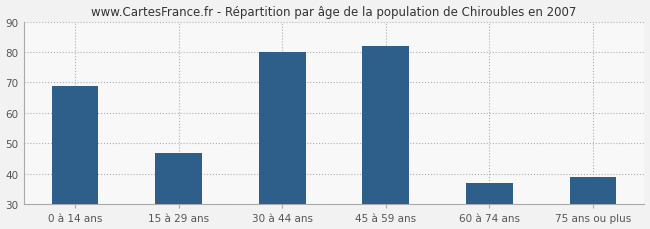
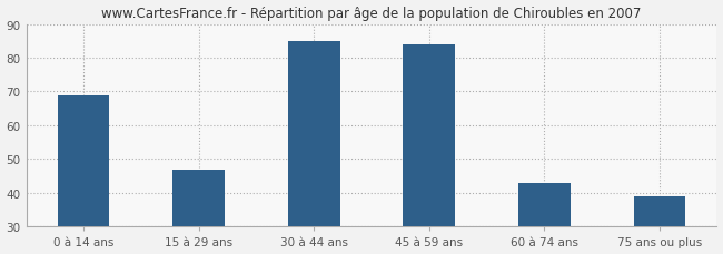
30 à 44 ans: 80 -> 85
45 à 59 ans: 82 -> 84
60 à 74 ans: 37 -> 43
